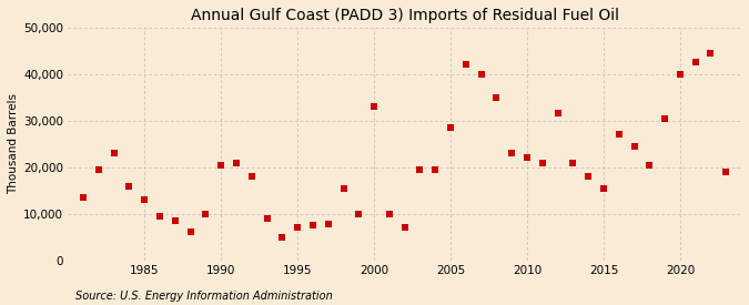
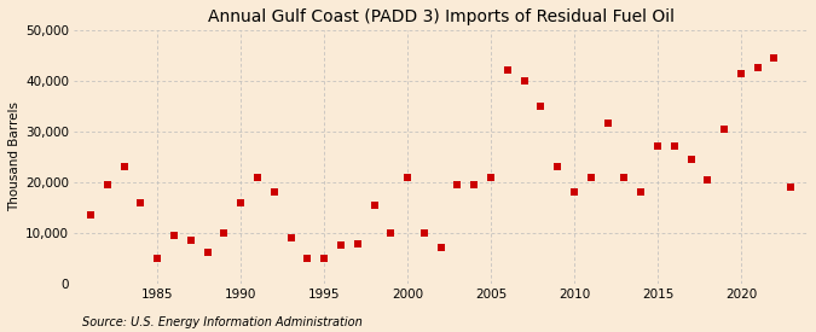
1985: 13,000 -> 5,000
1990: 20,500 -> 16,000
1995: 7,000 -> 5,000
2000: 33,000 -> 21,000
2005: 28,500 -> 21,000
2010: 22,000 -> 18,000
2015: 15,500 -> 27,000
2020: 40,000 -> 41,500
